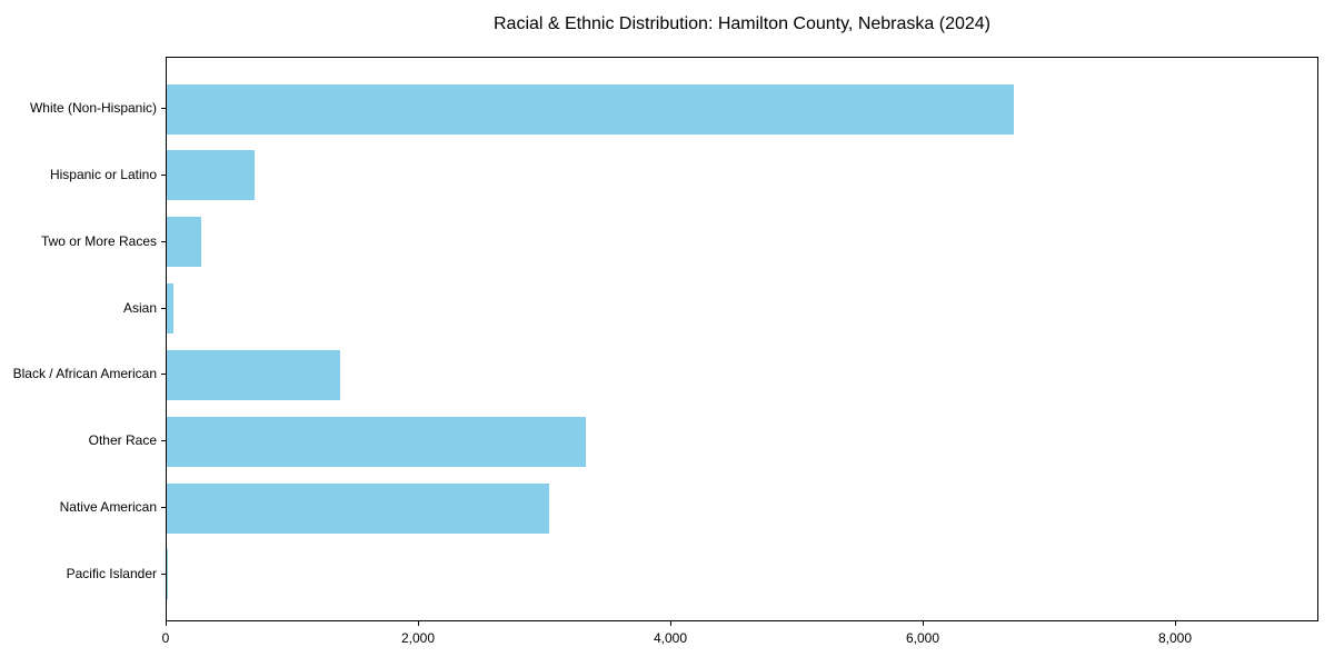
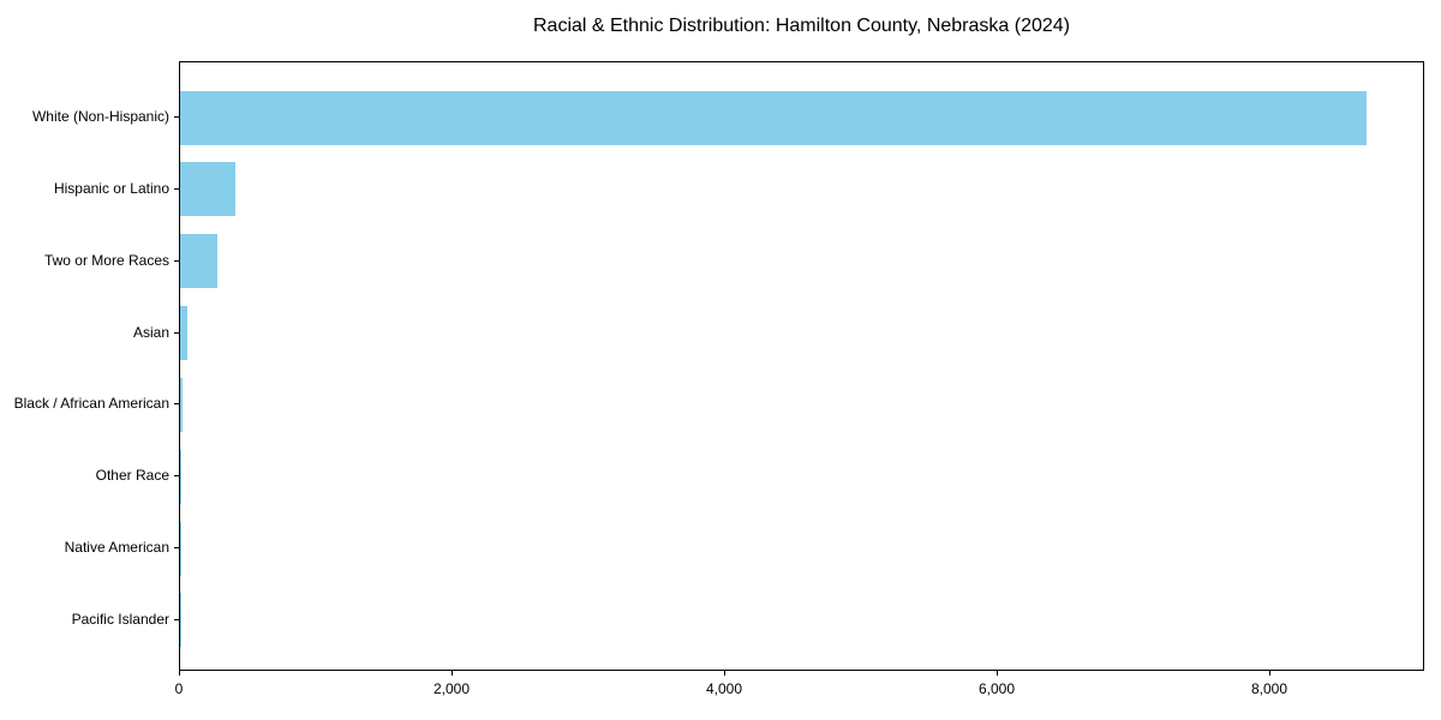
White (Non-Hispanic): 6710 -> 8700
Hispanic or Latino: 700 -> 400
Black / African American: 1370 -> 20
Other Race: 3320 -> 10
Native American: 3030 -> 10
